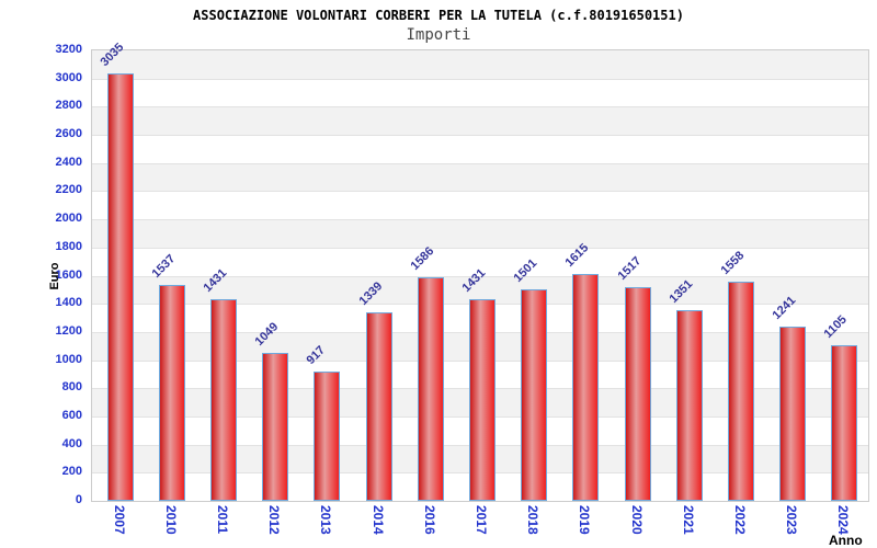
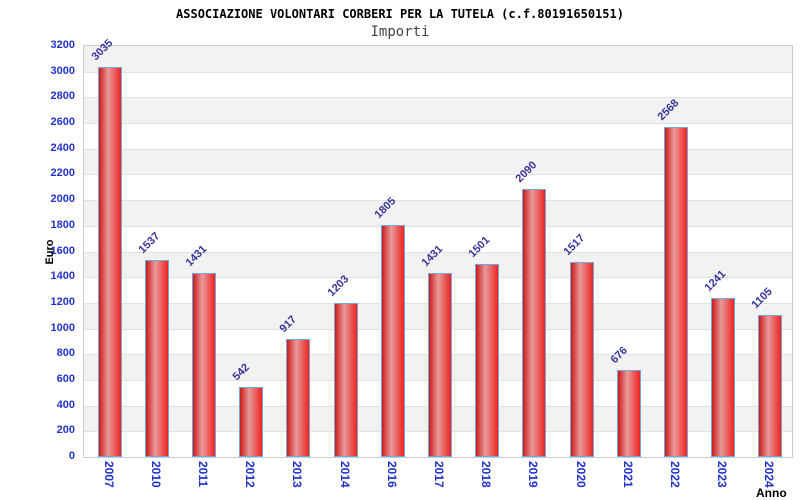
2012: 1049 -> 542
2014: 1339 -> 1203
2016: 1586 -> 1805
2019: 1615 -> 2090
2021: 1351 -> 676
2022: 1558 -> 2568
